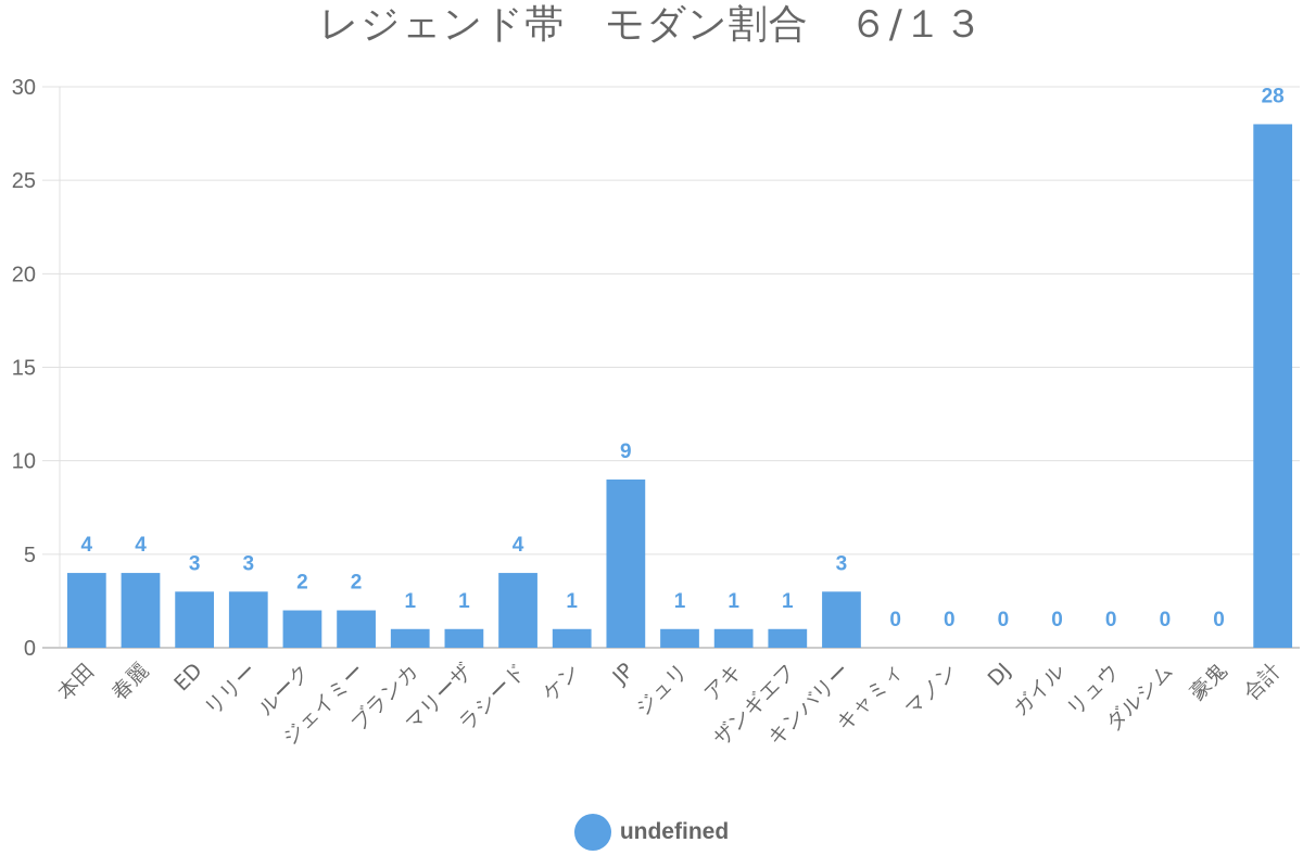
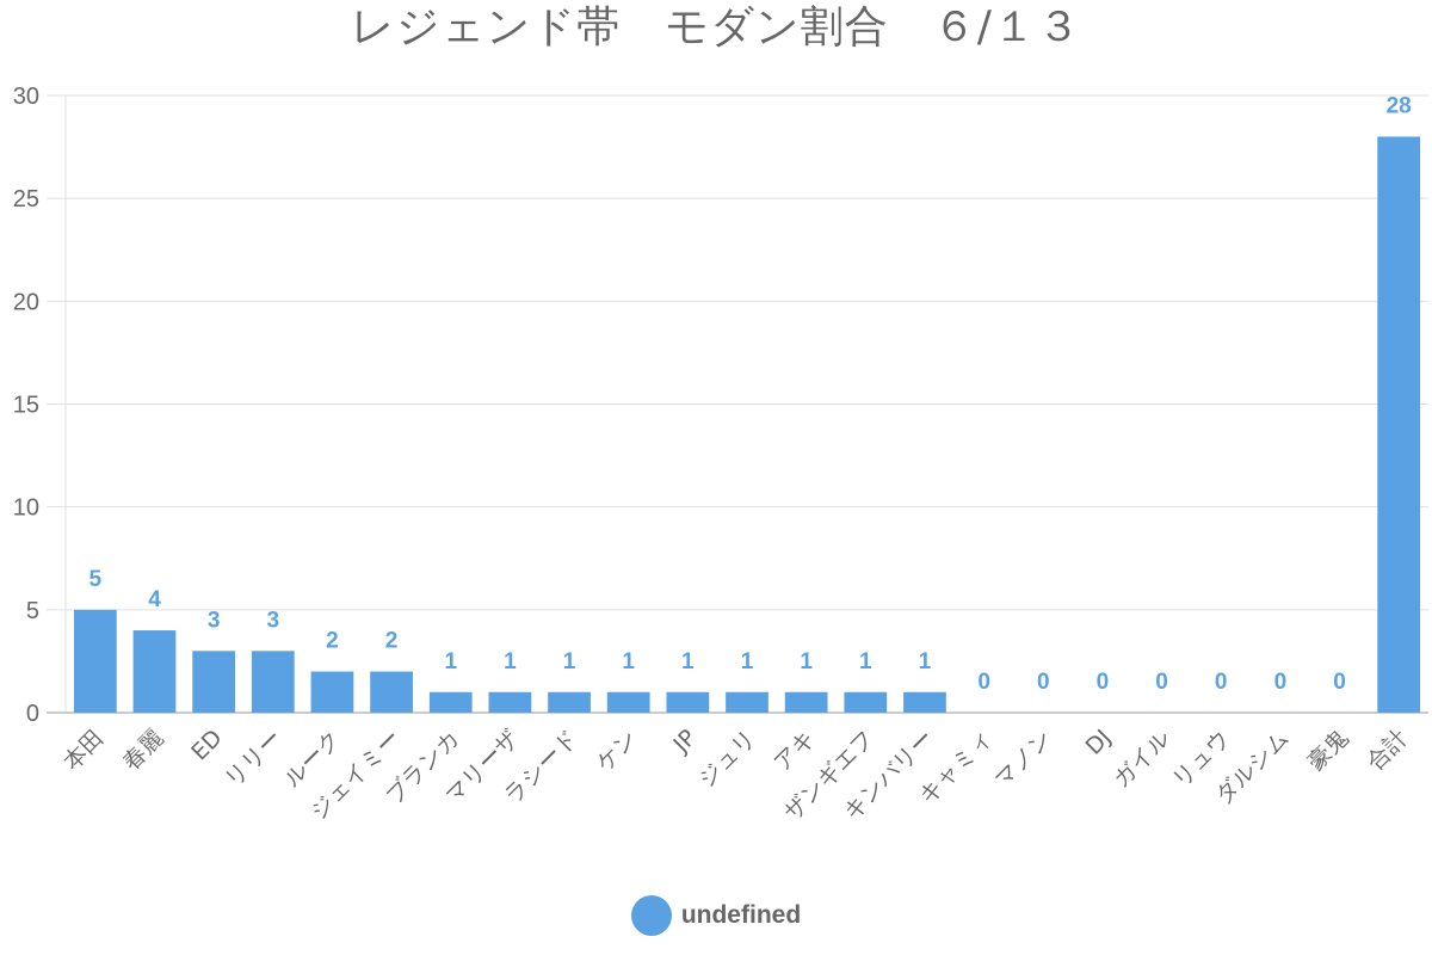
本田: 4 -> 5
ラシード: 4 -> 1
JP: 9 -> 1
キンバリー: 3 -> 1
